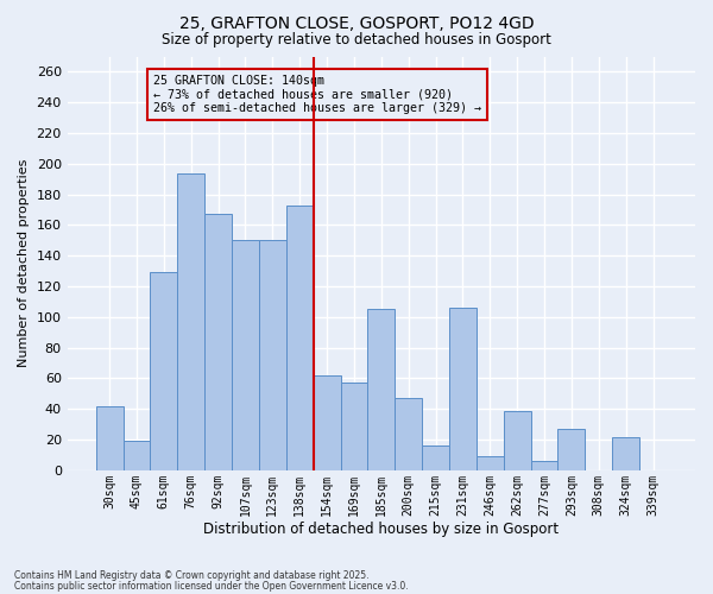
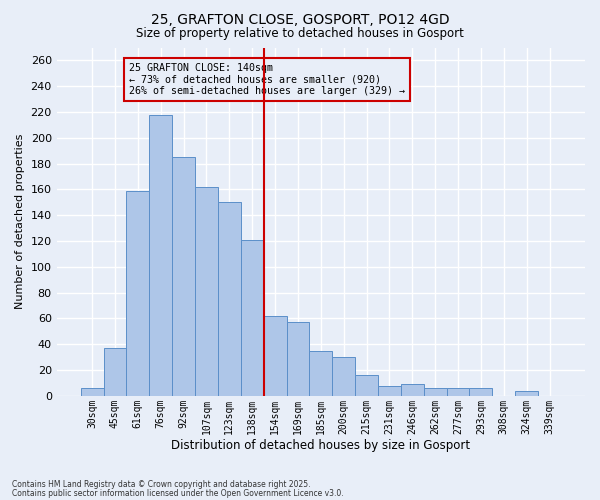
30sqm: 42 -> 6
45sqm: 19 -> 37
61sqm: 129 -> 159
76sqm: 194 -> 218
92sqm: 167 -> 185
107sqm: 150 -> 162
138sqm: 173 -> 121
185sqm: 105 -> 35
200sqm: 47 -> 30
231sqm: 106 -> 8
262sqm: 39 -> 6
293sqm: 27 -> 6
324sqm: 22 -> 4
